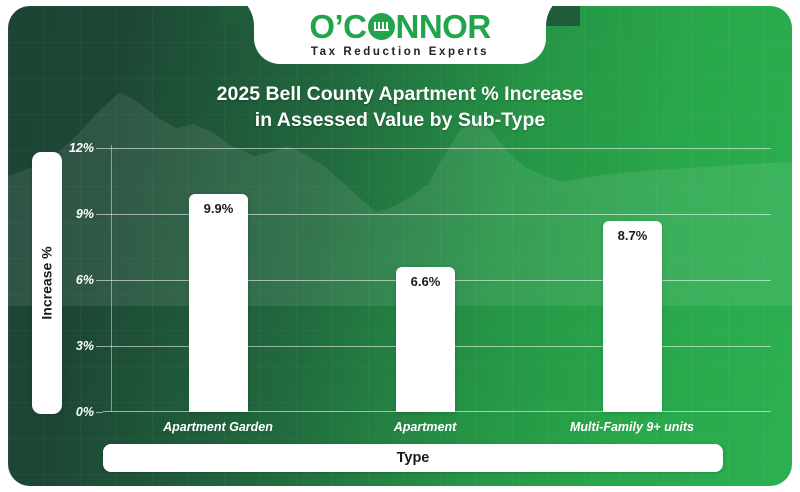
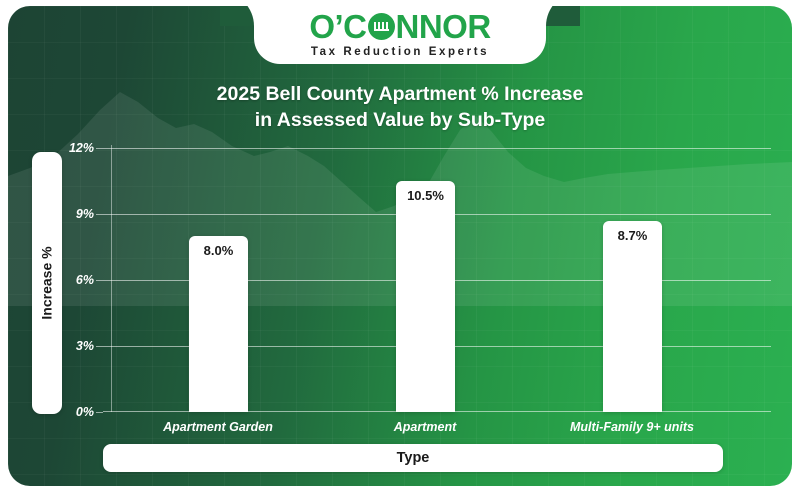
Apartment Garden: 9.9% -> 8.0%
Apartment: 6.6% -> 10.5%
